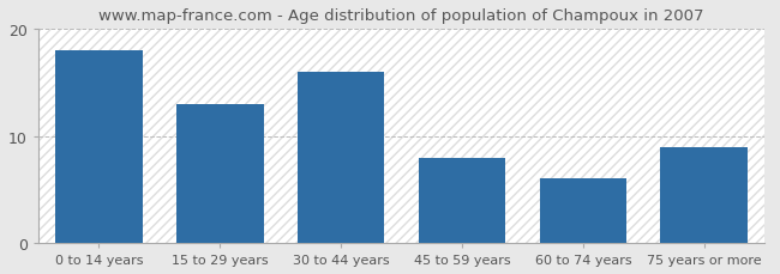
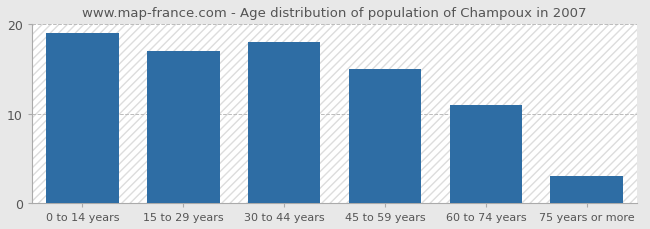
0 to 14 years: 18 -> 19
15 to 29 years: 13 -> 17
30 to 44 years: 16 -> 18
45 to 59 years: 8 -> 15
60 to 74 years: 6 -> 11
75 years or more: 9 -> 3
